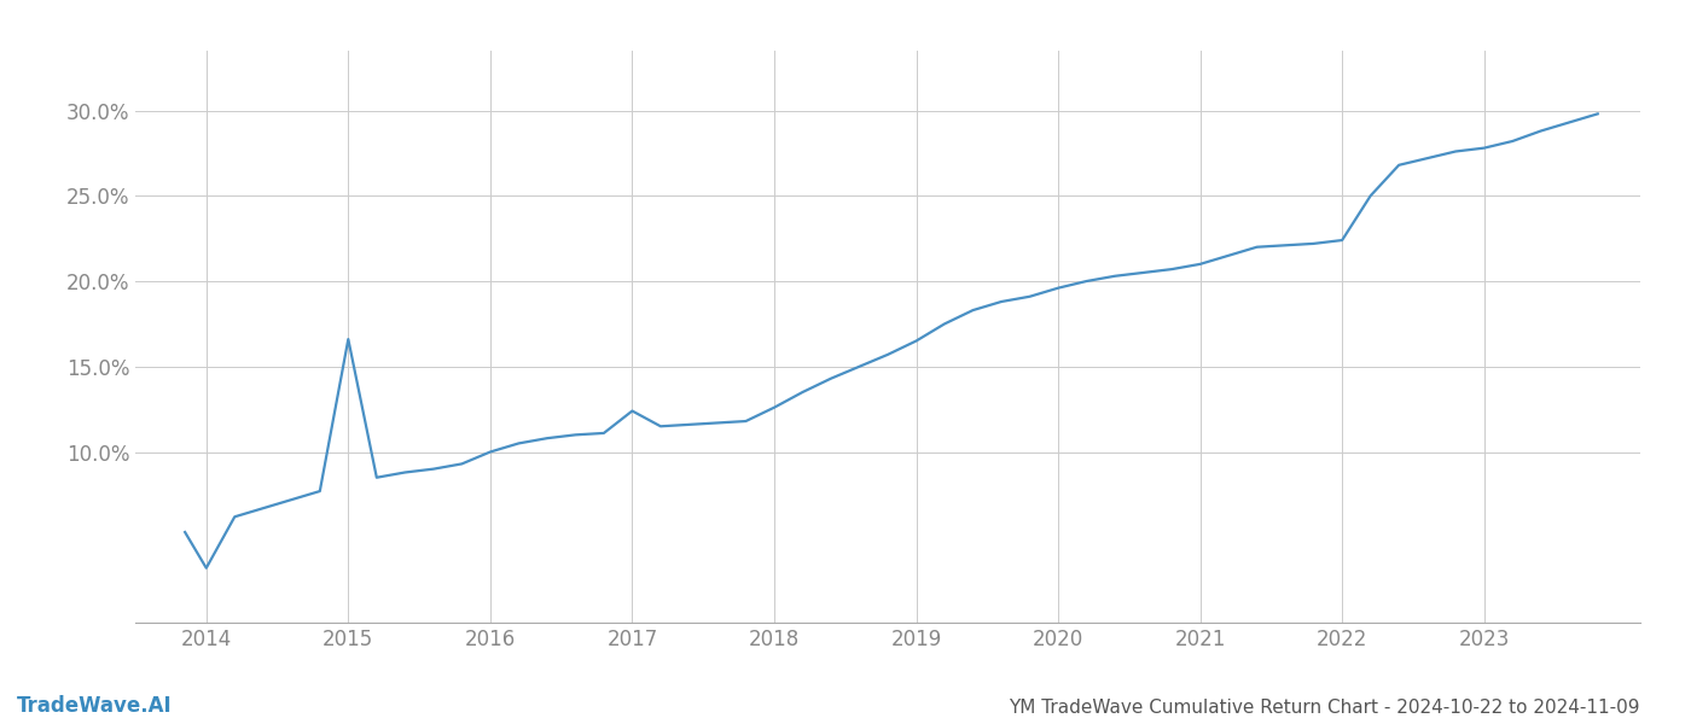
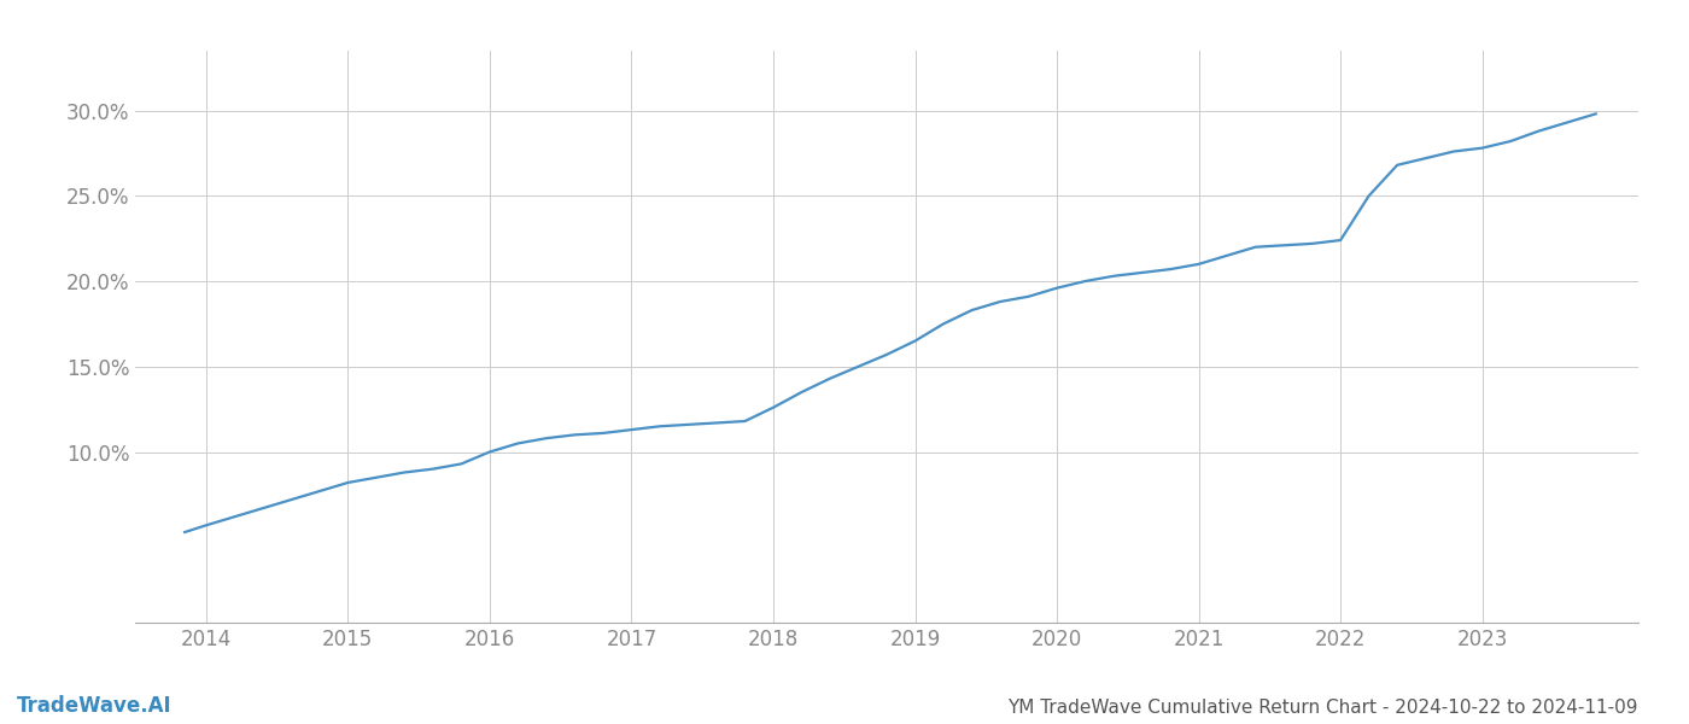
2014: 3.2% -> 5.7%
2015: 16.6% -> 8.2%
2017: 12.4% -> 11.3%
